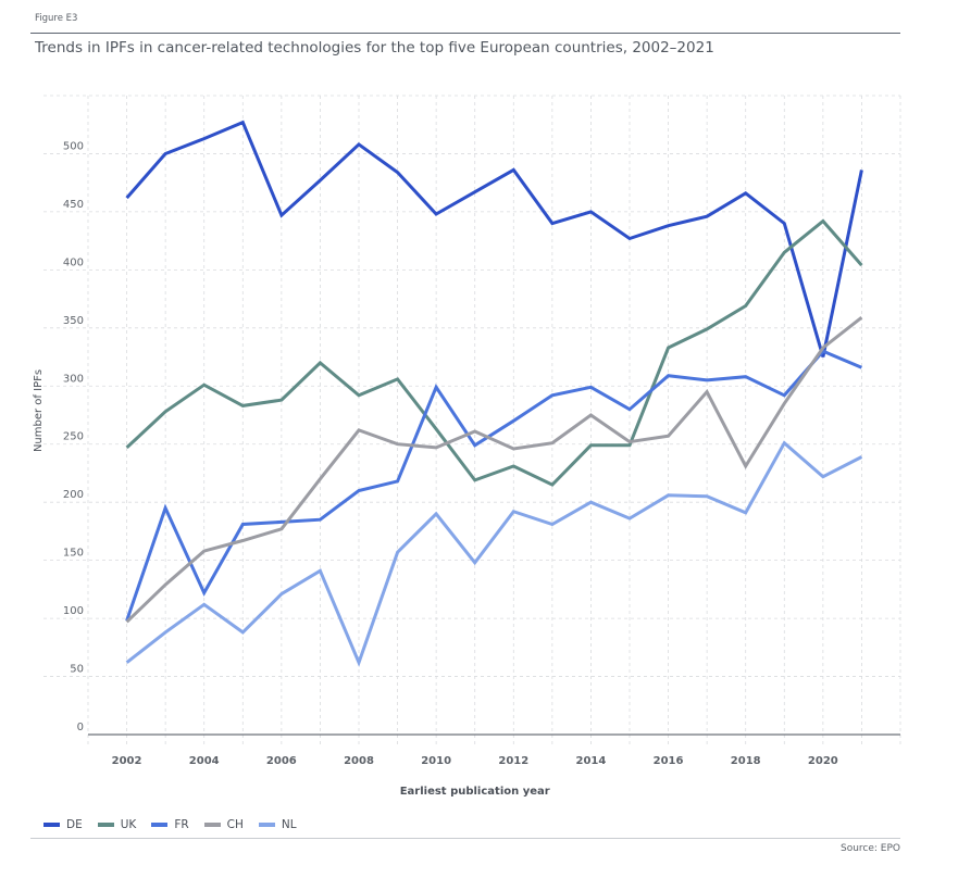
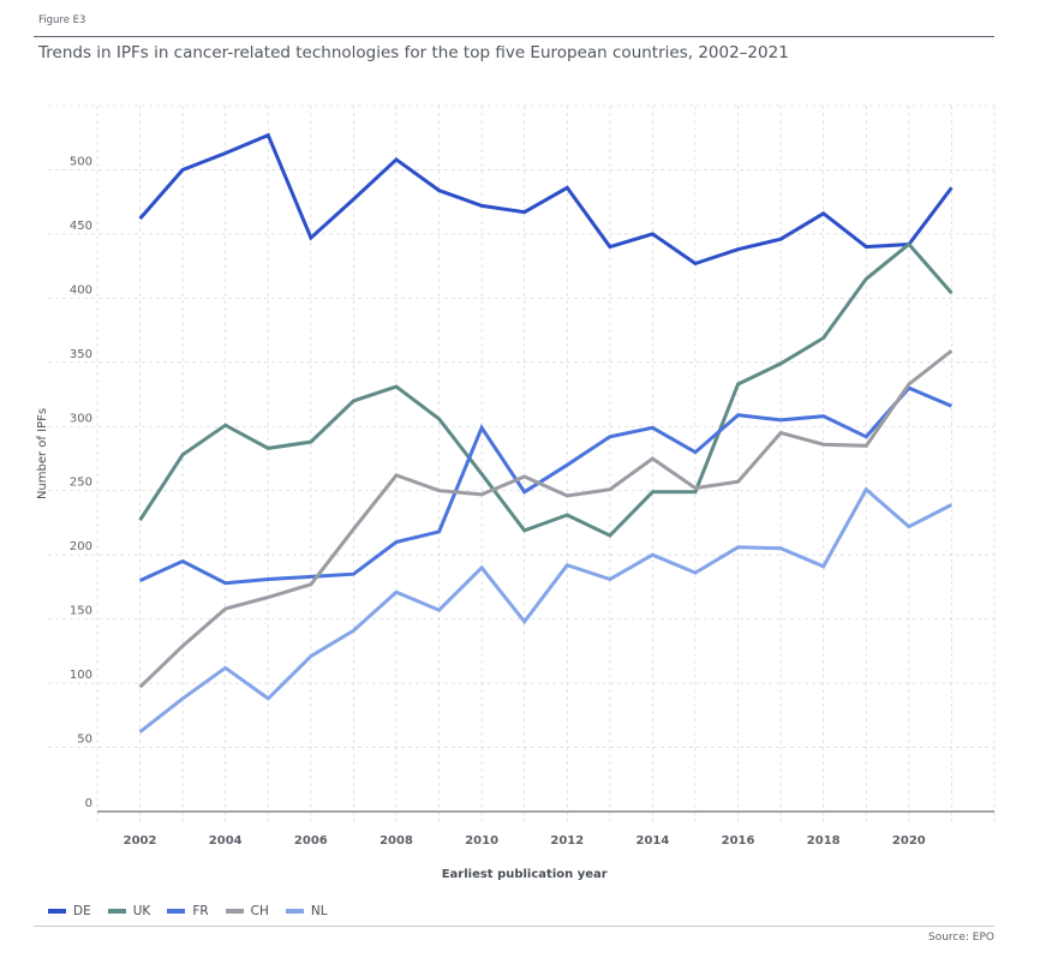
UK/2002: 247 -> 227
FR/2002: 98 -> 180
FR/2004: 122 -> 178
UK/2008: 292 -> 331
NL/2008: 62 -> 171
DE/2010: 448 -> 472
CH/2018: 231 -> 286
DE/2020: 325 -> 442
